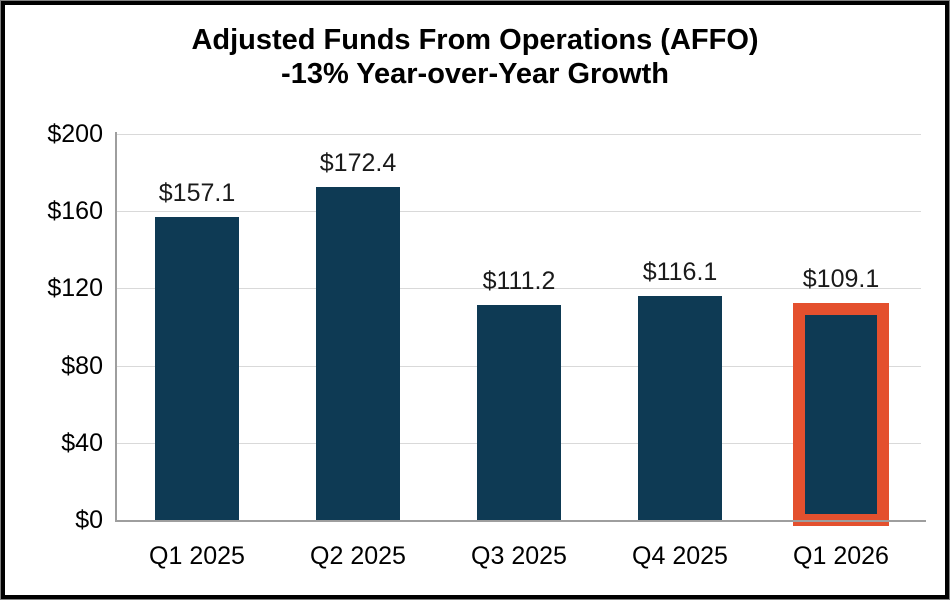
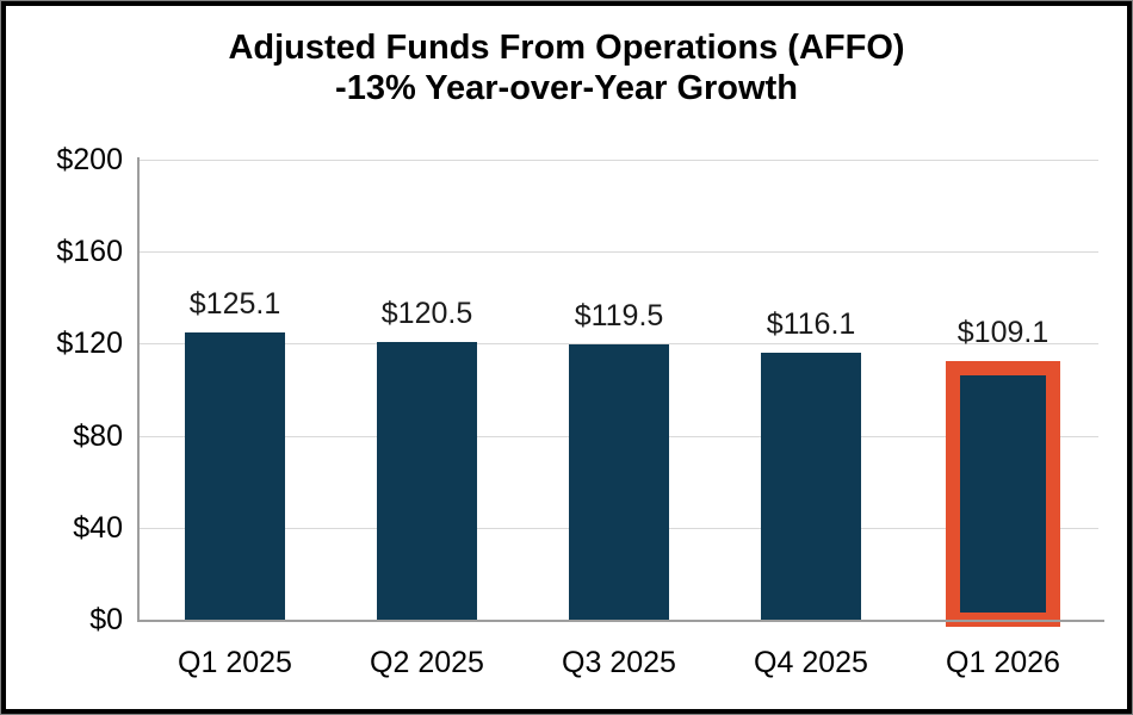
Q1 2025: $157.1 -> $125.1
Q2 2025: $172.4 -> $120.5
Q3 2025: $111.2 -> $119.5
